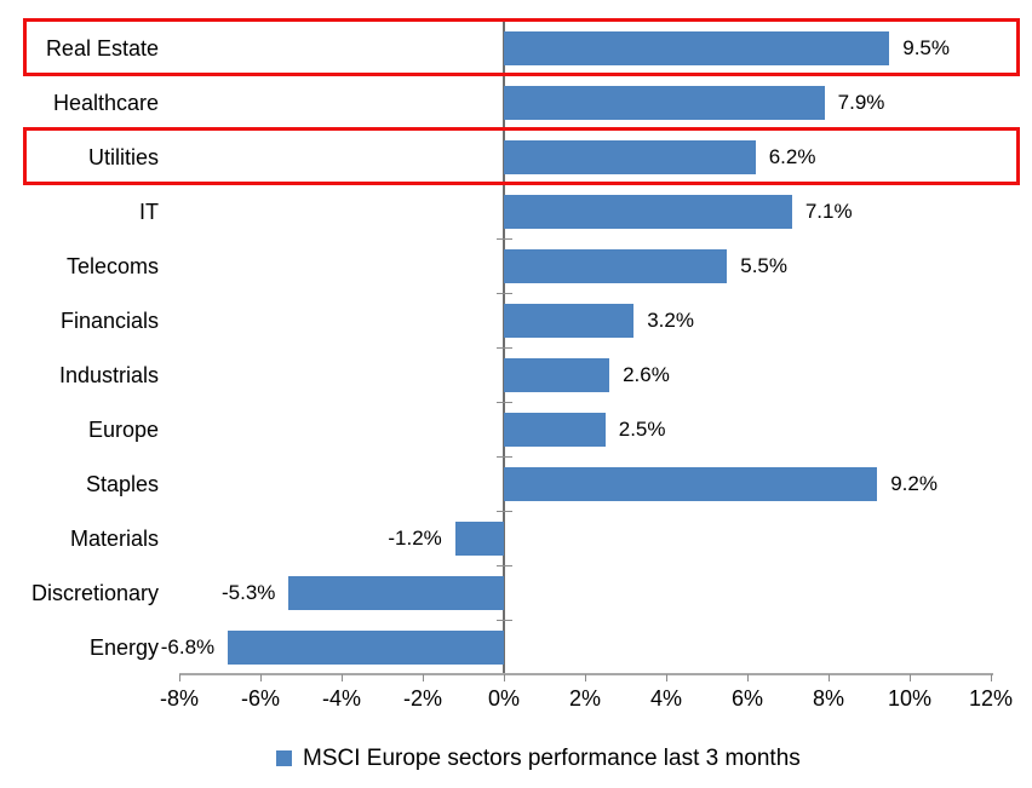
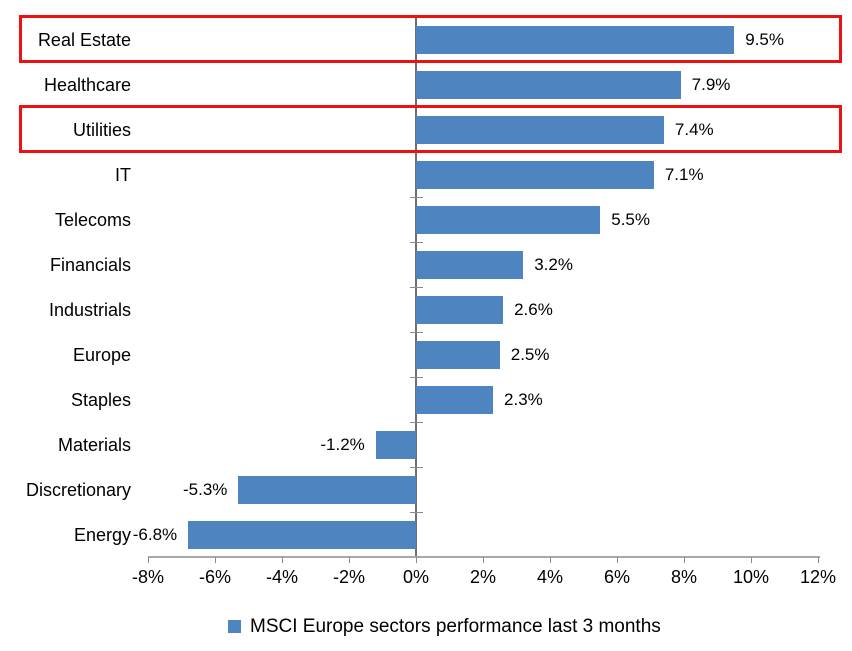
Utilities: 6.2% -> 7.4%
Staples: 9.2% -> 2.3%
